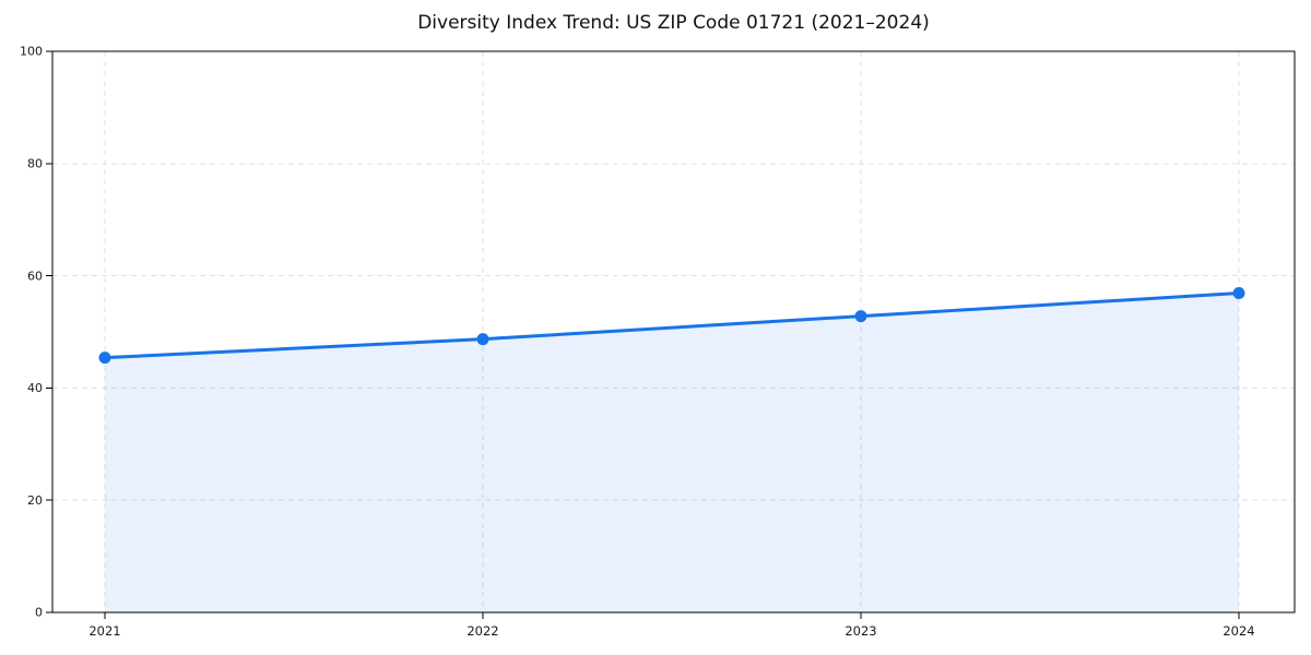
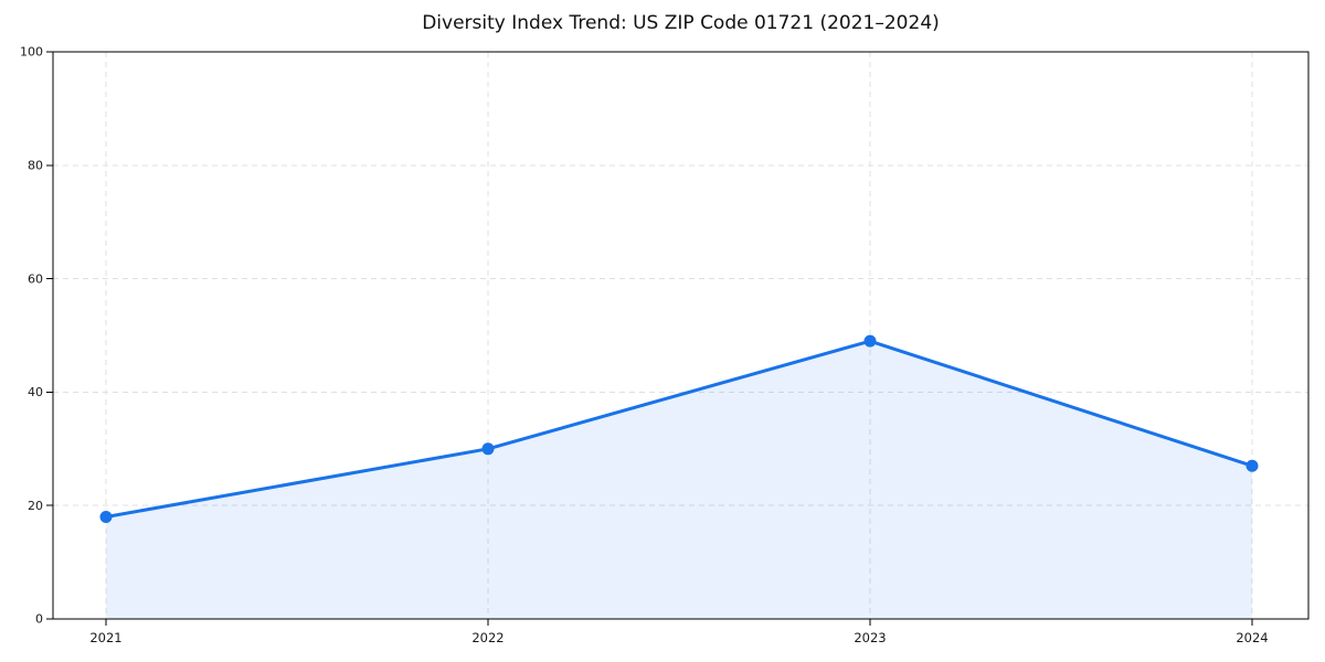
2021: 45 -> 18
2022: 49 -> 30
2023: 53 -> 49
2024: 57 -> 27
